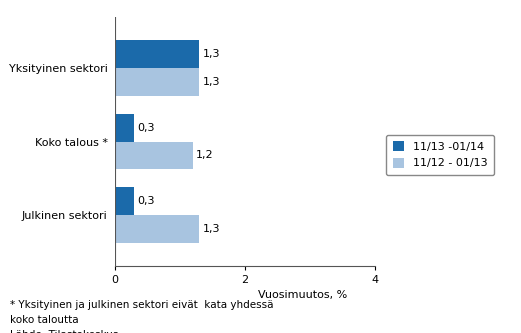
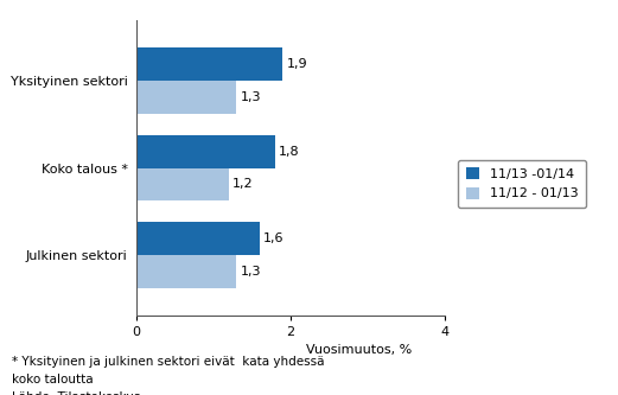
11/13 -01/14/Yksityinen sektori: 1,3 -> 1,9
11/13 -01/14/Koko talous *: 0,3 -> 1,8
11/13 -01/14/Julkinen sektori: 0,3 -> 1,6
